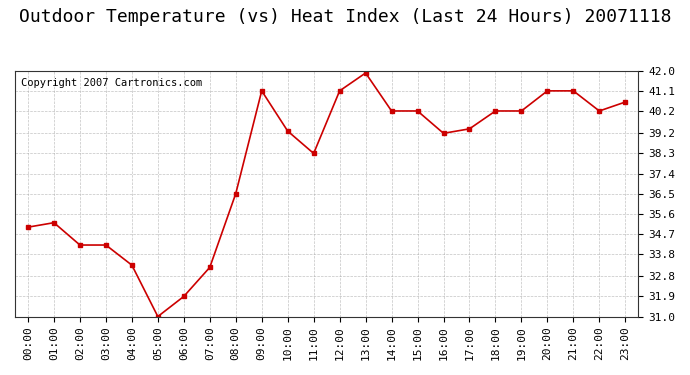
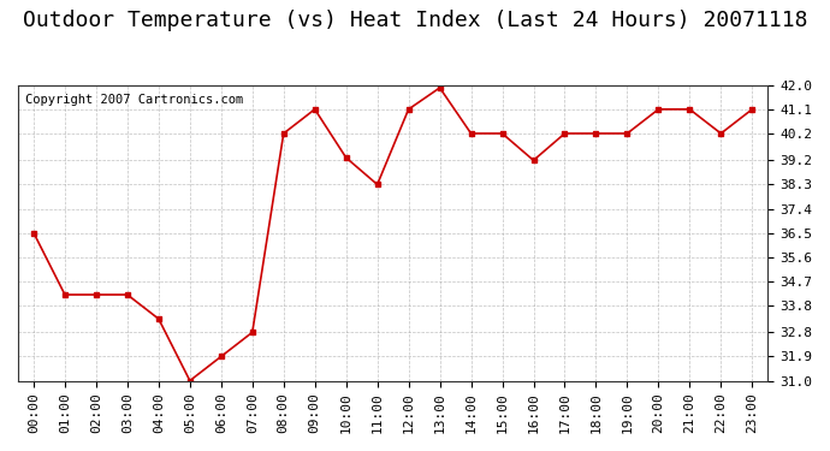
00:00: 35.0 -> 36.5
01:00: 35.2 -> 34.2
07:00: 33.2 -> 32.8
08:00: 36.5 -> 40.2
17:00: 39.4 -> 40.2
23:00: 40.6 -> 41.1
